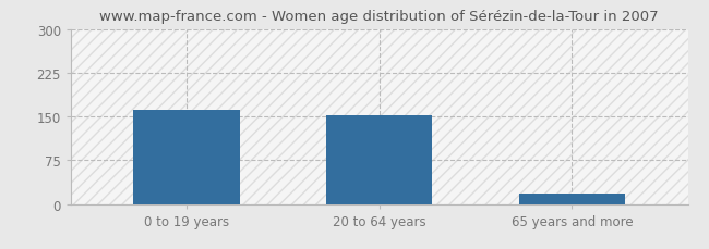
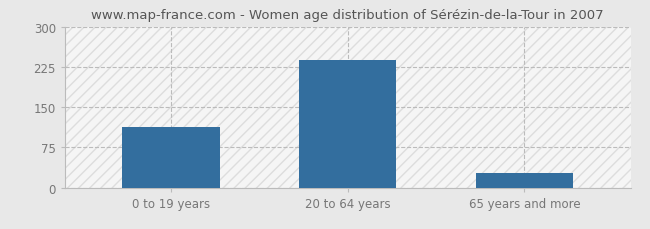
0 to 19 years: 162 -> 113
20 to 64 years: 152 -> 238
65 years and more: 18 -> 28
